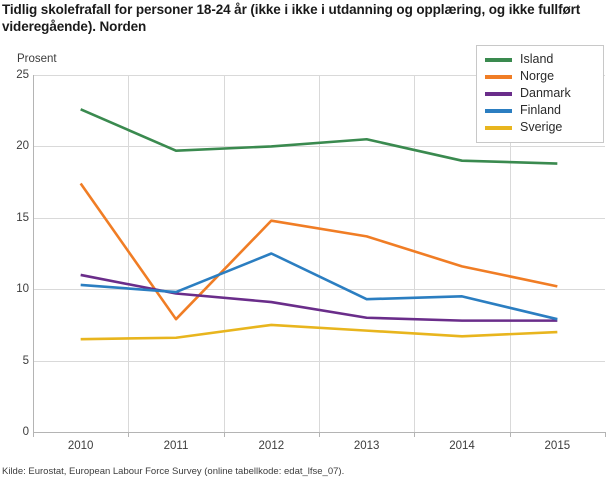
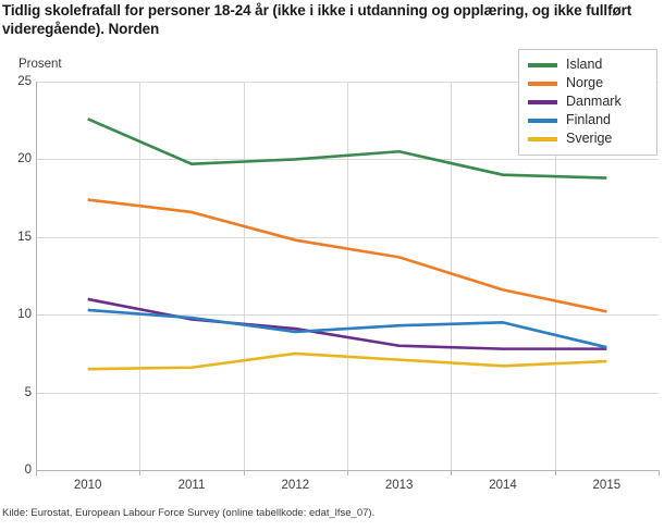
Norge/2011: 7.9 -> 16.6
Finland/2012: 12.5 -> 8.9
